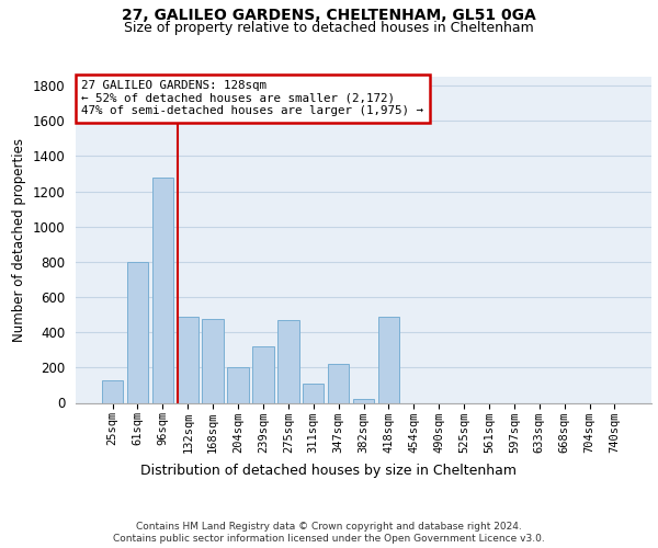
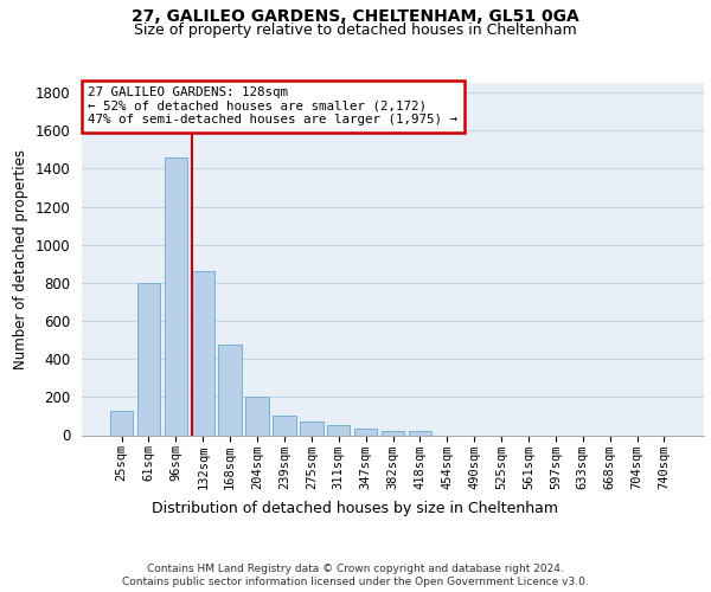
96sqm: 1280 -> 1460
132sqm: 490 -> 860
239sqm: 320 -> 100
275sqm: 470 -> 70
311sqm: 110 -> 50
347sqm: 220 -> 30
418sqm: 490 -> 20
